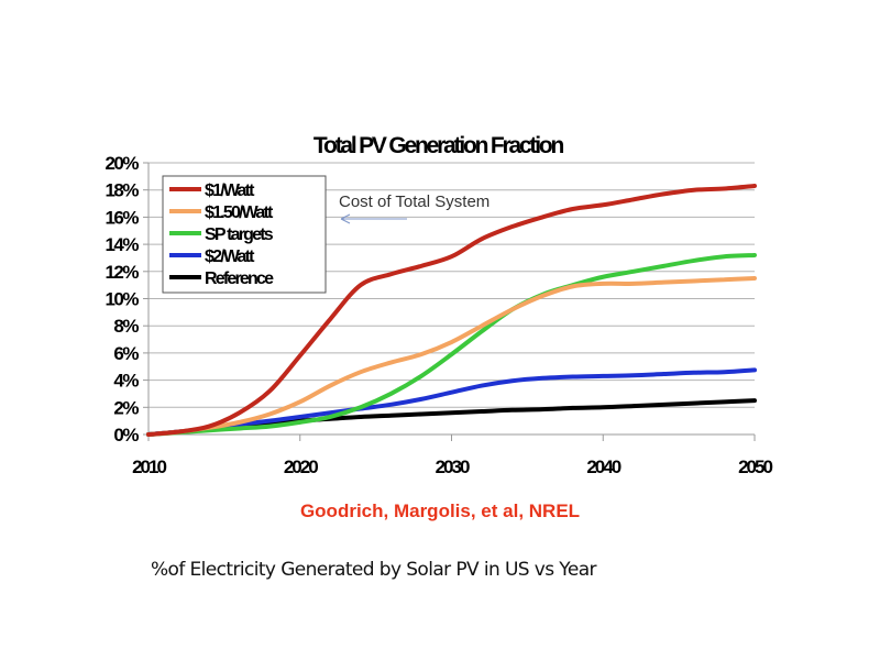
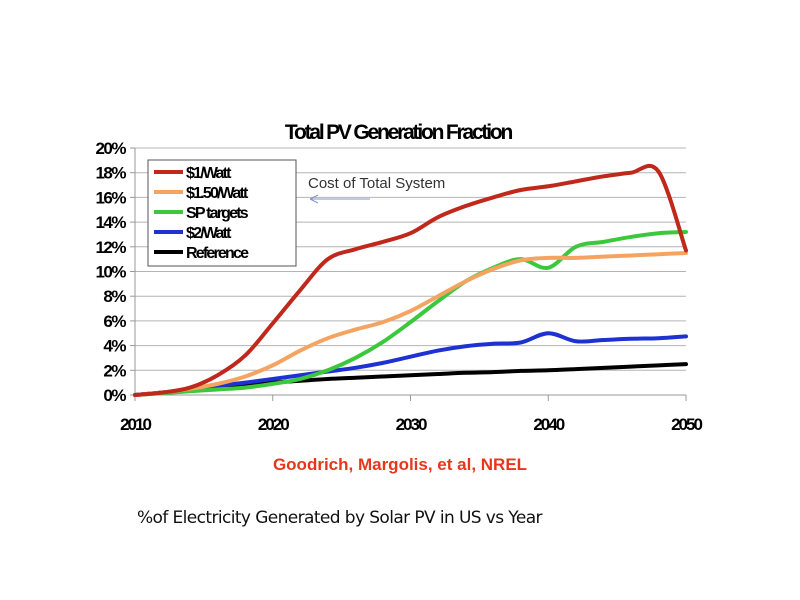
SP targets/2040: 11.6% -> 10.3%
$2/Watt/2040: 4.3% -> 5.0%
$1/Watt/2050: 18.3% -> 11.7%
